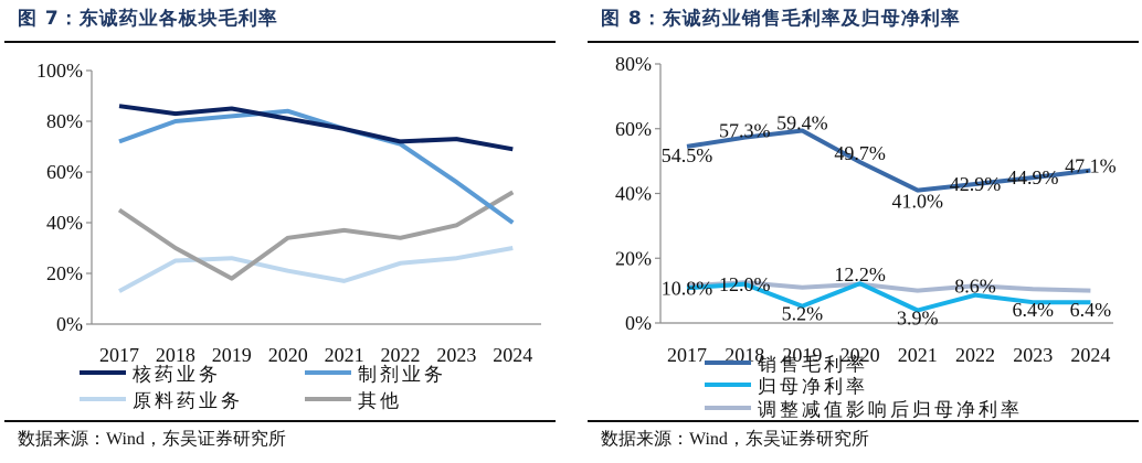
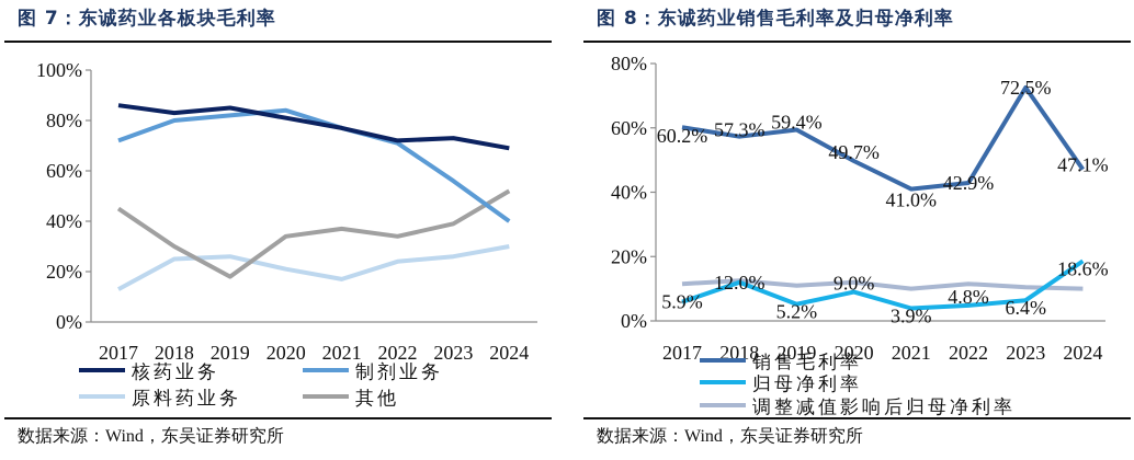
东诚药业销售毛利率及归母净利率/销售毛利率/2017: 54.5% -> 60.2%
东诚药业销售毛利率及归母净利率/归母净利率/2017: 10.8% -> 5.9%
东诚药业销售毛利率及归母净利率/归母净利率/2020: 12.2% -> 9.0%
东诚药业销售毛利率及归母净利率/归母净利率/2022: 8.6% -> 4.8%
东诚药业销售毛利率及归母净利率/销售毛利率/2023: 44.9% -> 72.5%
东诚药业销售毛利率及归母净利率/归母净利率/2024: 6.4% -> 18.6%
